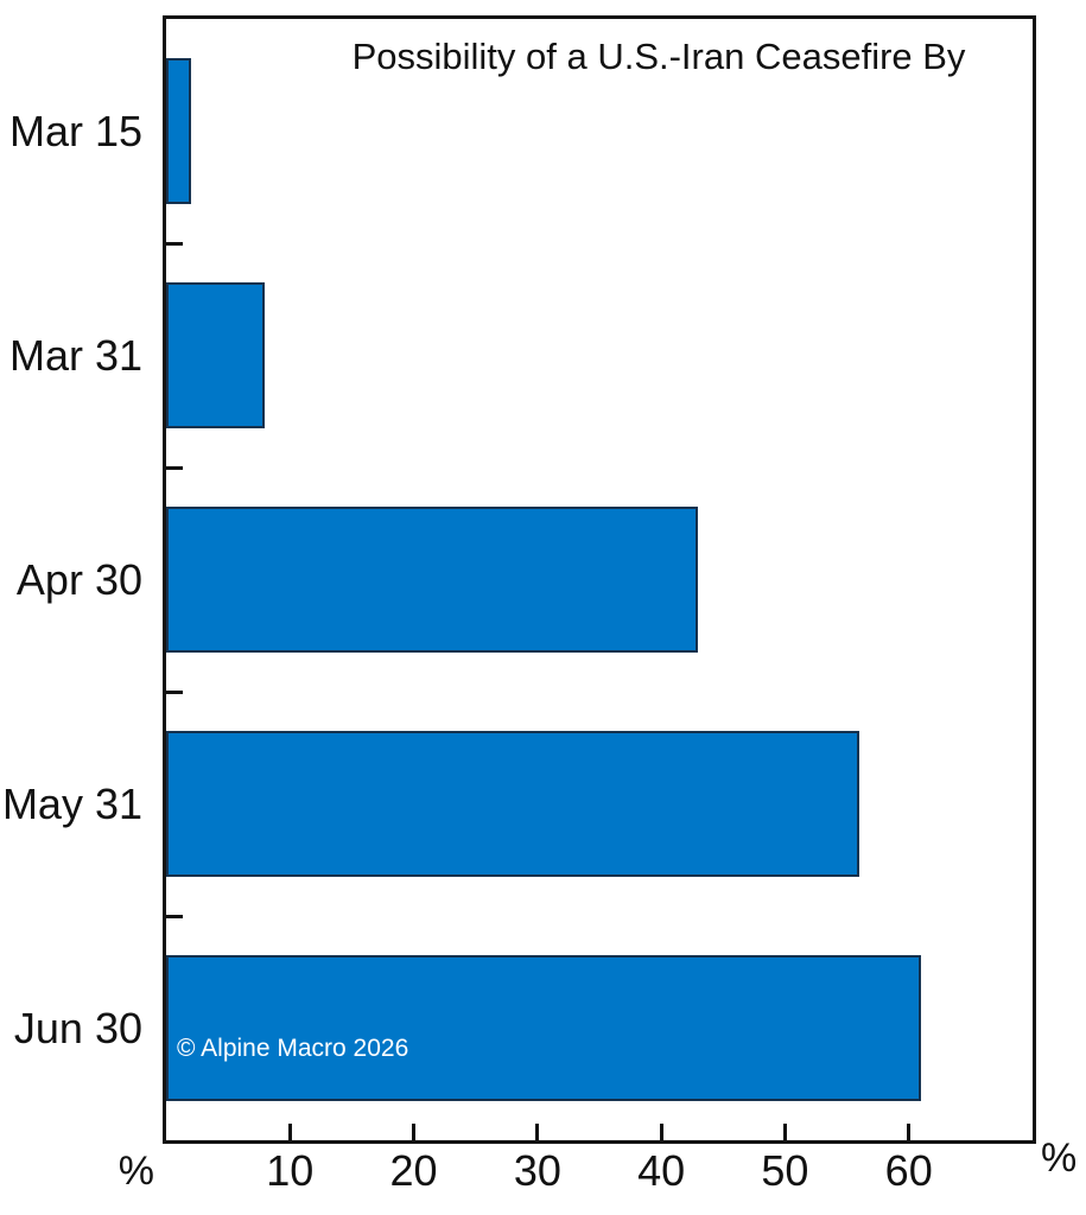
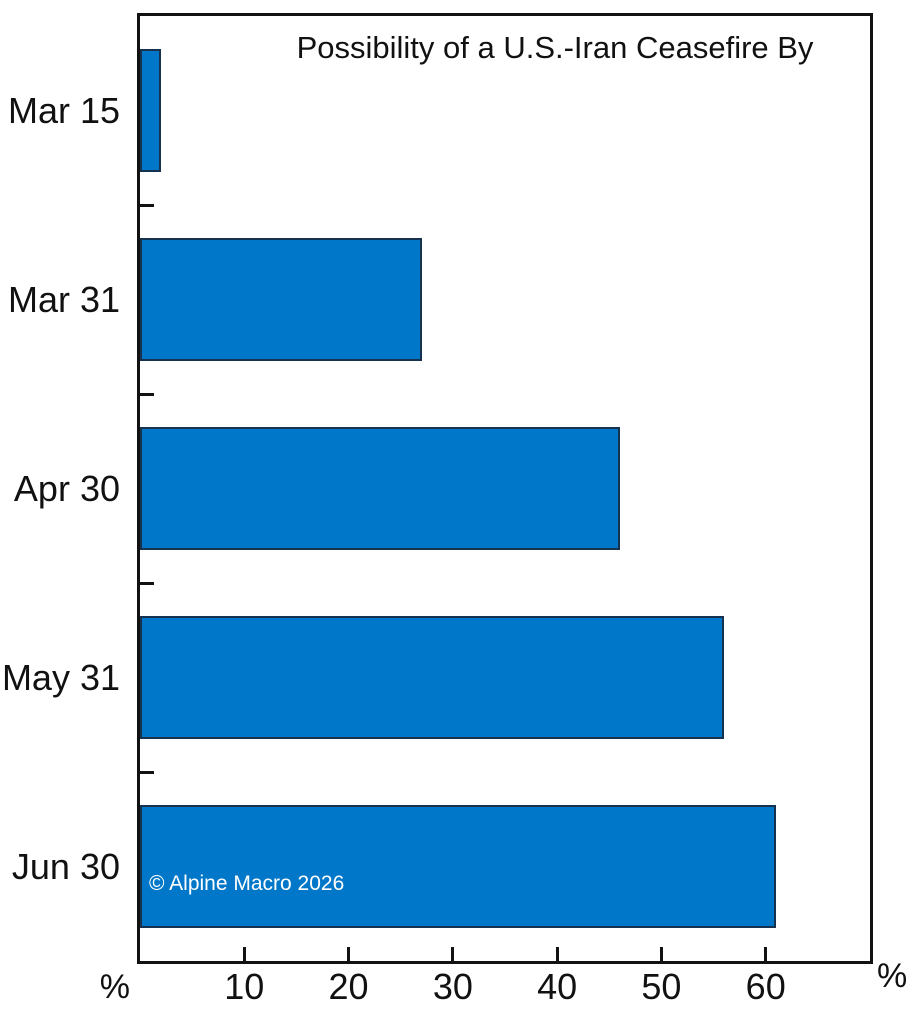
Mar 31: 8 -> 27
Apr 30: 43 -> 46
